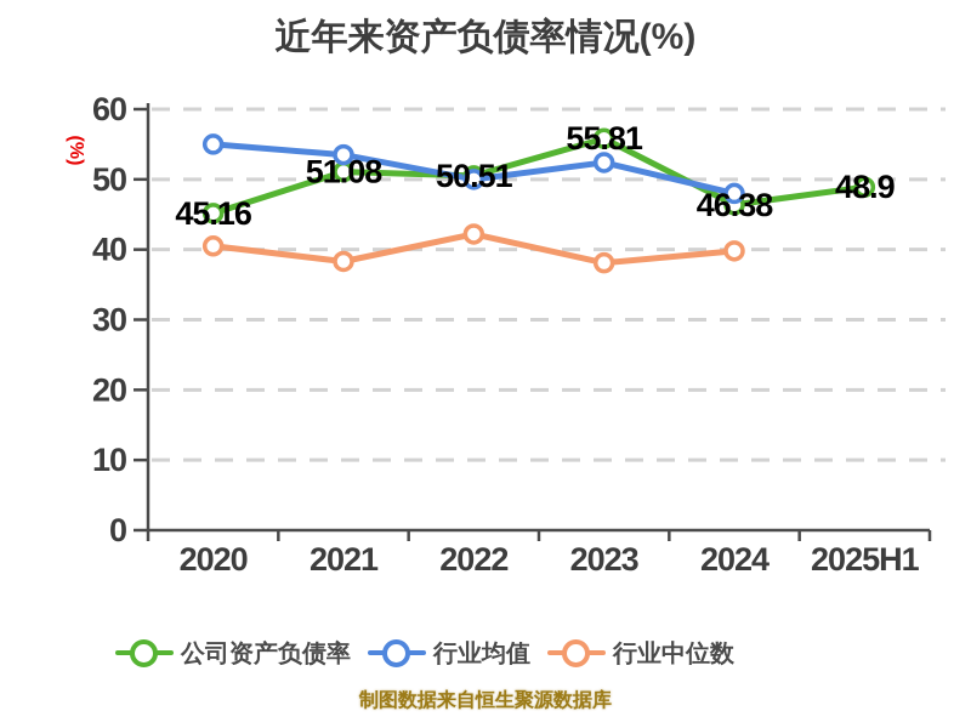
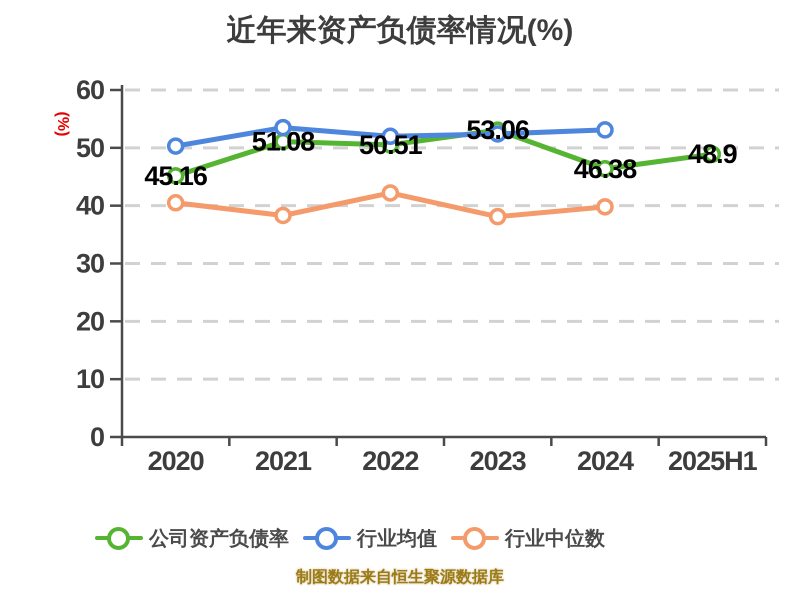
行业均值/2020: 55 -> 50
行业均值/2022: 50 -> 52
公司资产负债率/2023: 55.81 -> 53.06
行业均值/2024: 48 -> 53
